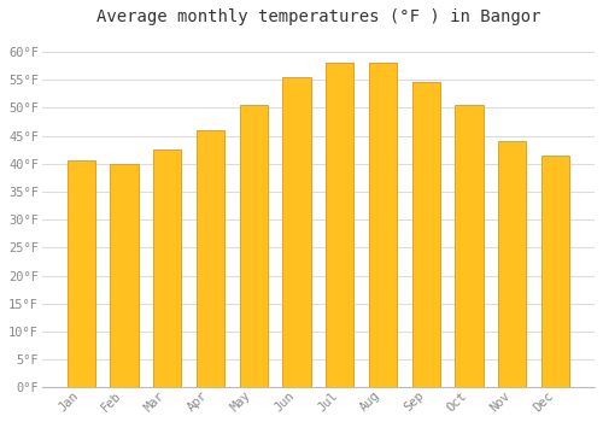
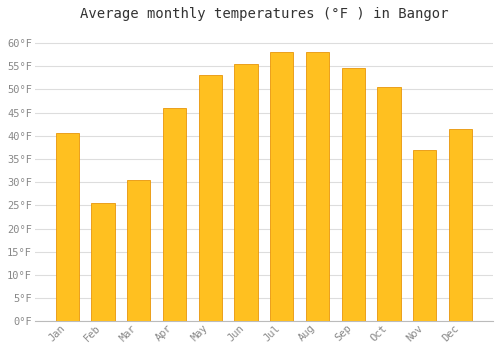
Feb: 40.0°F -> 25.5°F
Mar: 42.5°F -> 30.5°F
May: 50.5°F -> 53.0°F
Nov: 44.0°F -> 37.0°F
